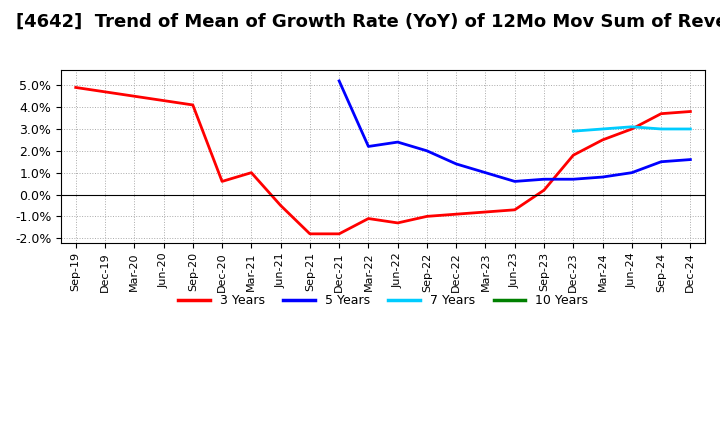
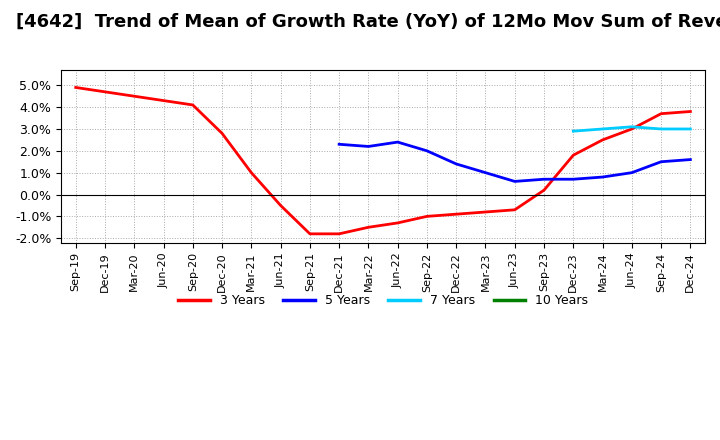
3 Years/Dec-20: 0.6% -> 2.8%
5 Years/Dec-21: 5.2% -> 2.3%
3 Years/Mar-22: -1.1% -> -1.5%
